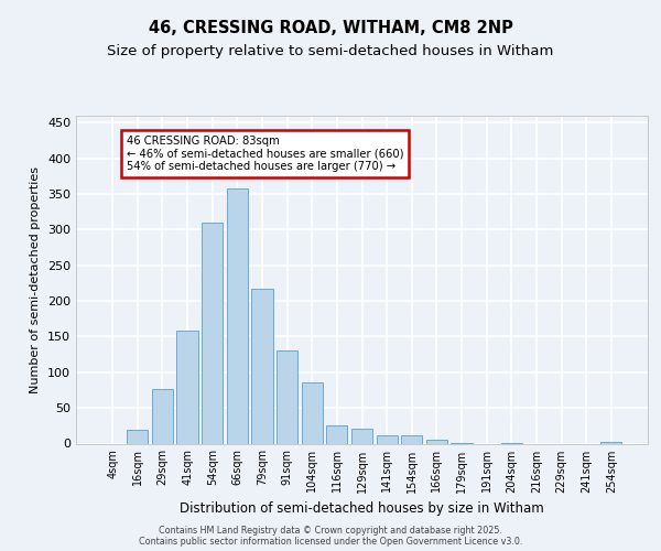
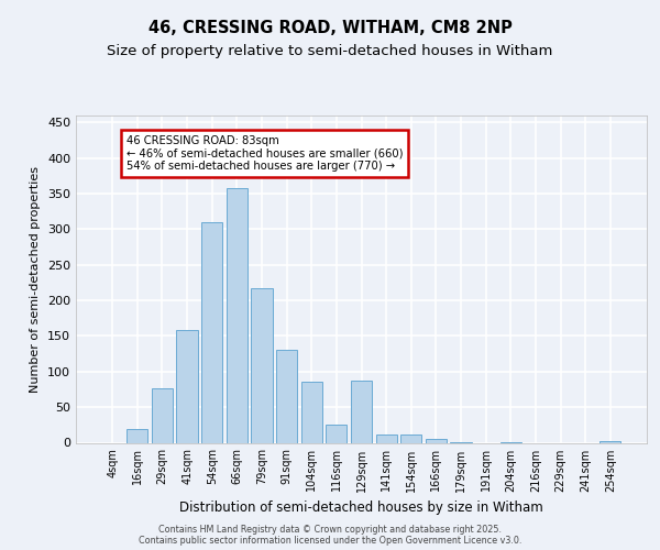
129sqm: 21 -> 88
